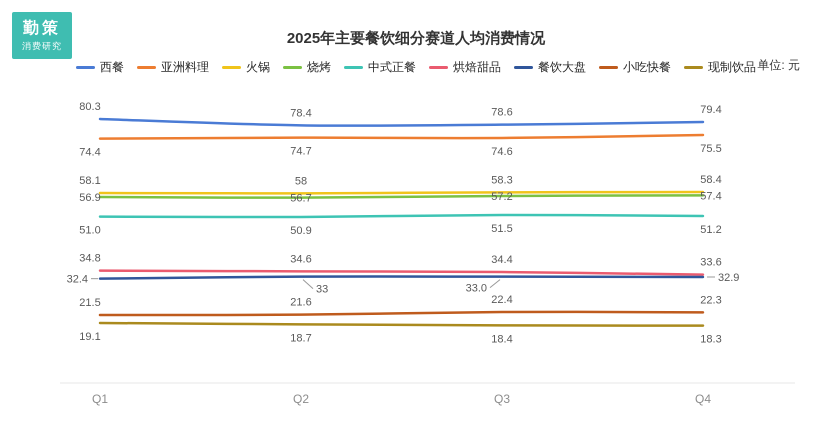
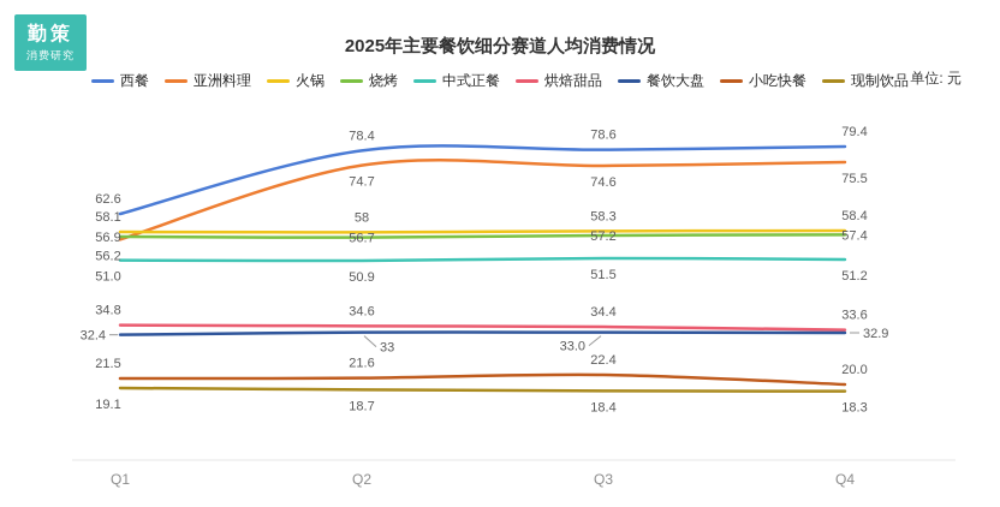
西餐/Q1: 80.3 -> 62.6
亚洲料理/Q1: 74.4 -> 56.2
小吃快餐/Q4: 22.3 -> 20.0
